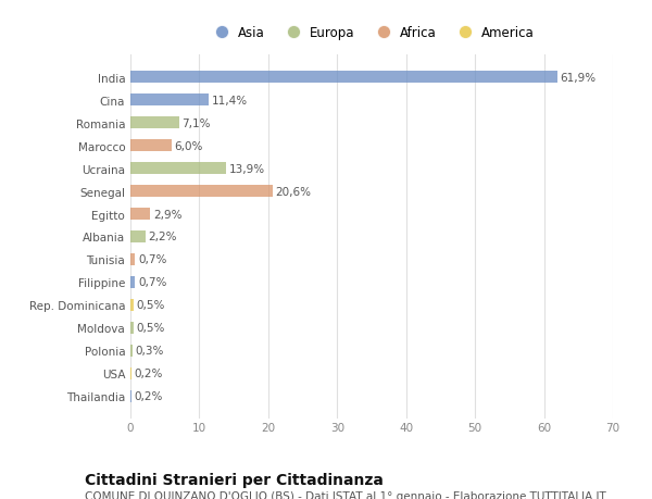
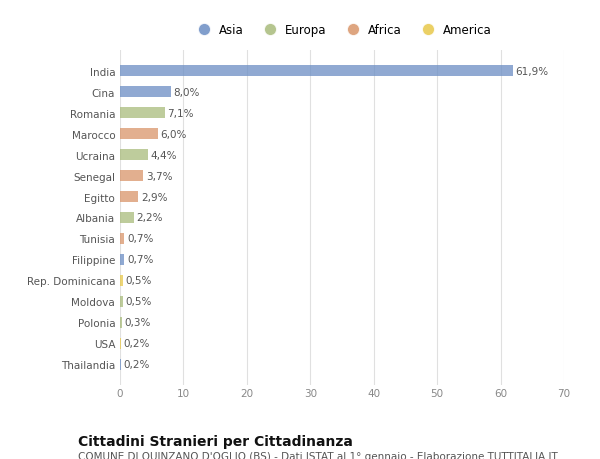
Cina: 11,4% -> 8,0%
Ucraina: 13,9% -> 4,4%
Senegal: 20,6% -> 3,7%
